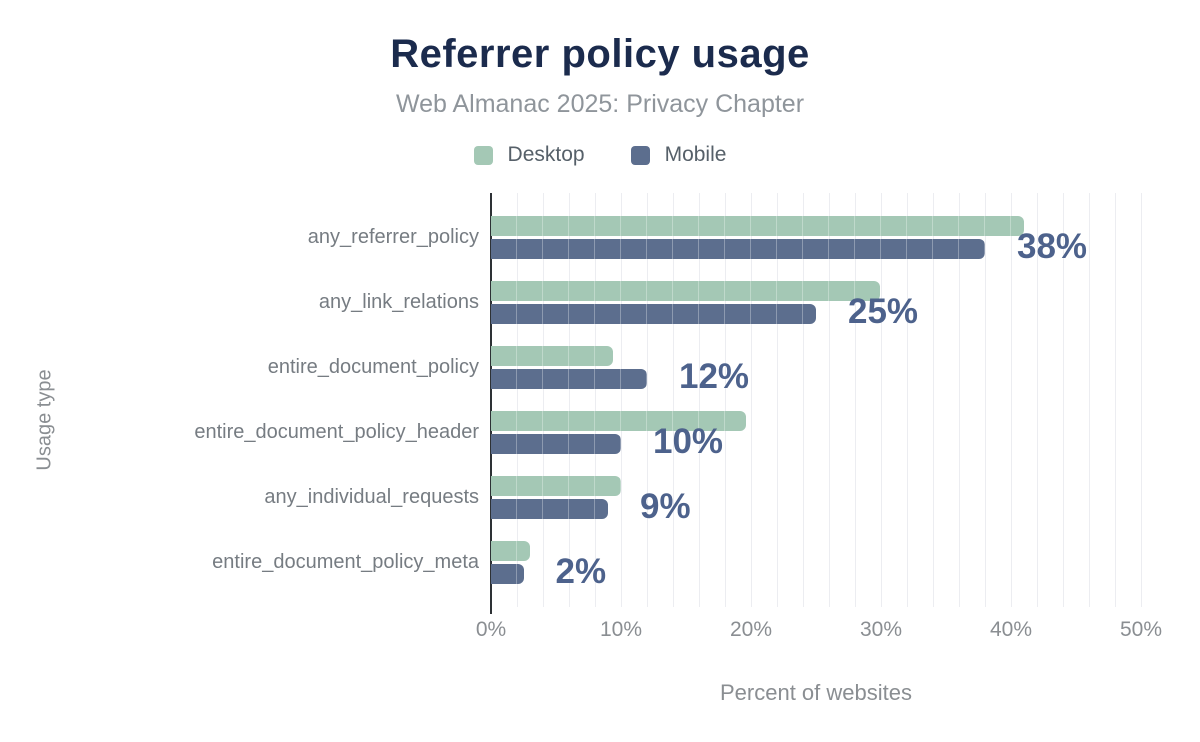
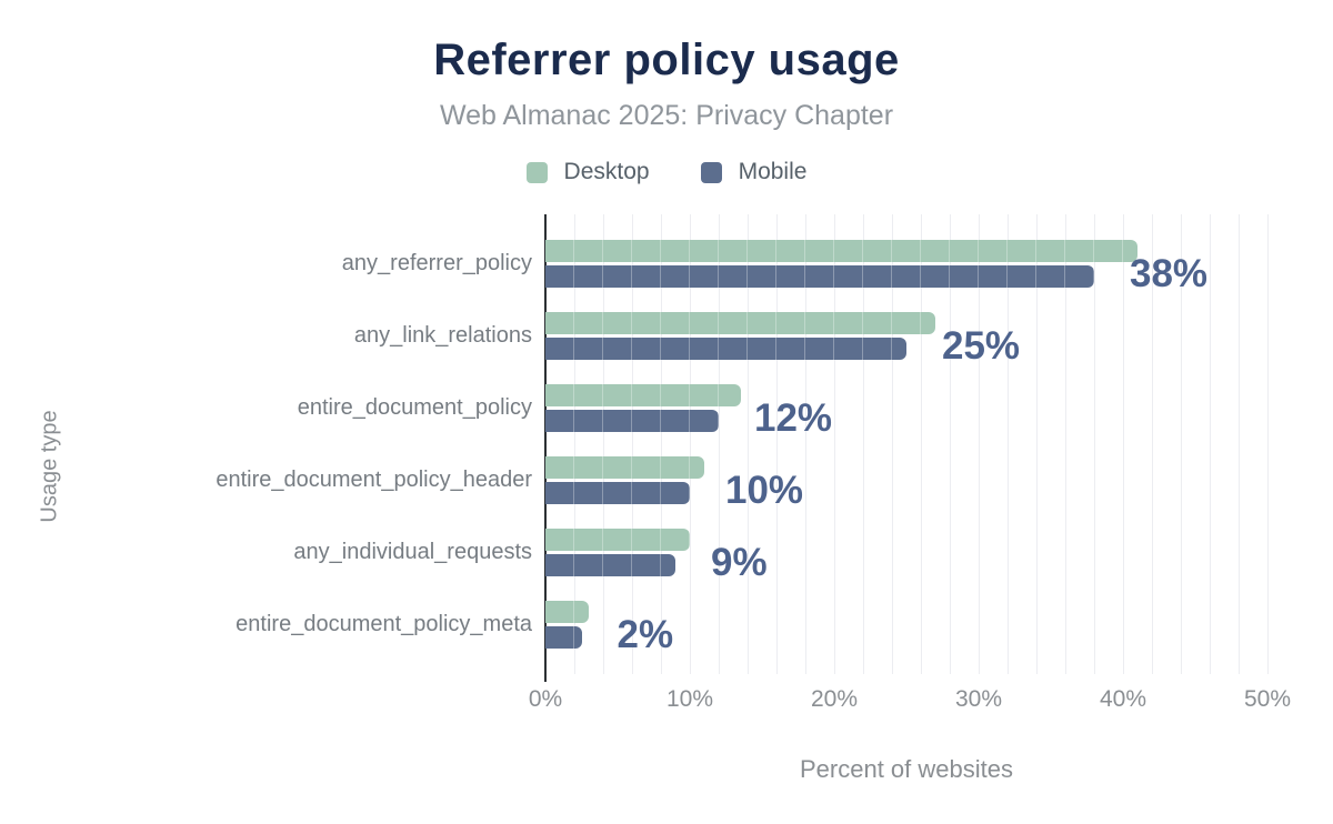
Desktop/any_link_relations: 29.9% -> 27.0%
Desktop/entire_document_policy: 9.4% -> 13.5%
Desktop/entire_document_policy_header: 19.6% -> 11.0%
